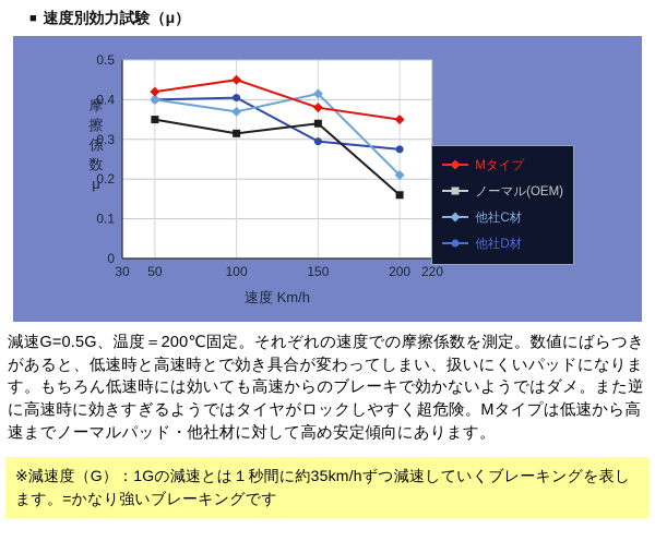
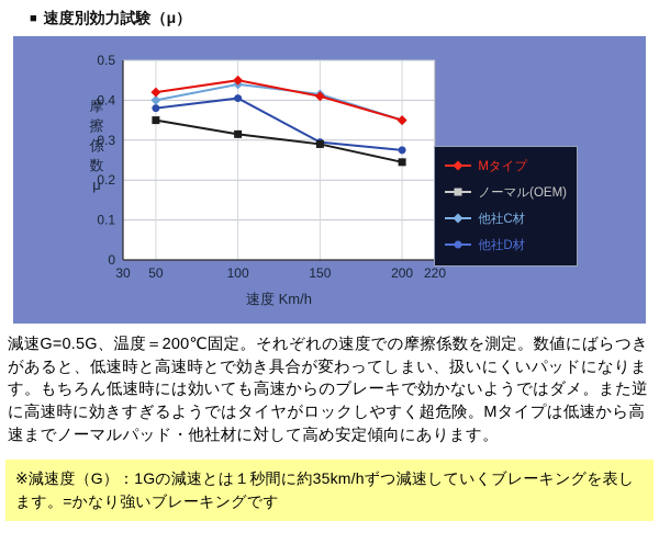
他社D材/50: 0.40 -> 0.38
他社C材/100: 0.37 -> 0.44
Mタイプ/150: 0.38 -> 0.41
ノーマル(OEM)/150: 0.34 -> 0.29
ノーマル(OEM)/200: 0.16 -> 0.24
他社C材/200: 0.21 -> 0.35
